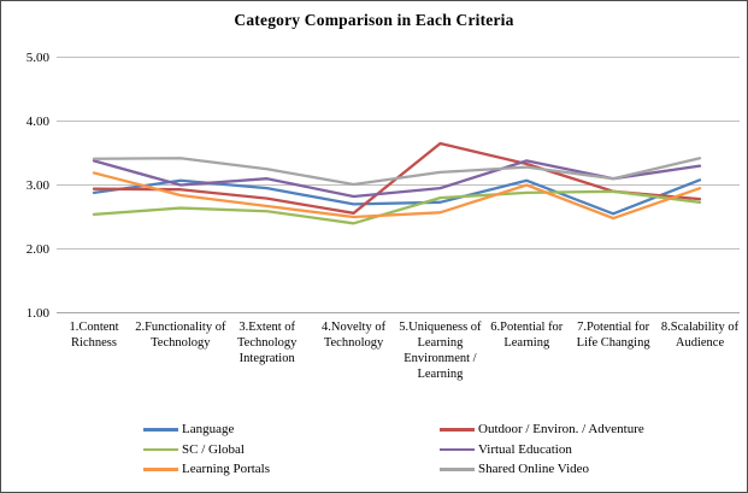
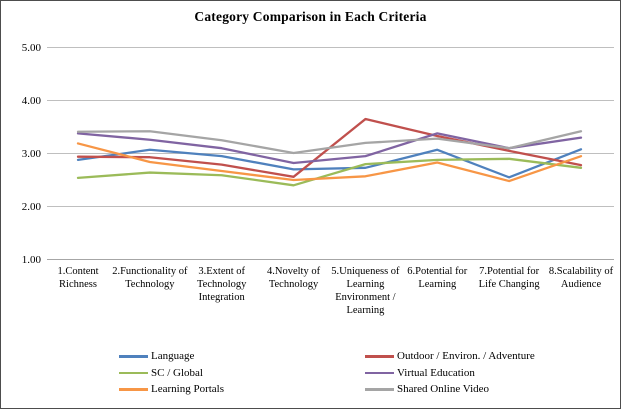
Virtual Education/2.Functionality of Technology: 3.0 -> 3.3
Learning Portals/6.Potential for Learning: 3.0 -> 2.8
Outdoor / Environ. / Adventure/7.Potential for Life Changing: 2.9 -> 3.0
